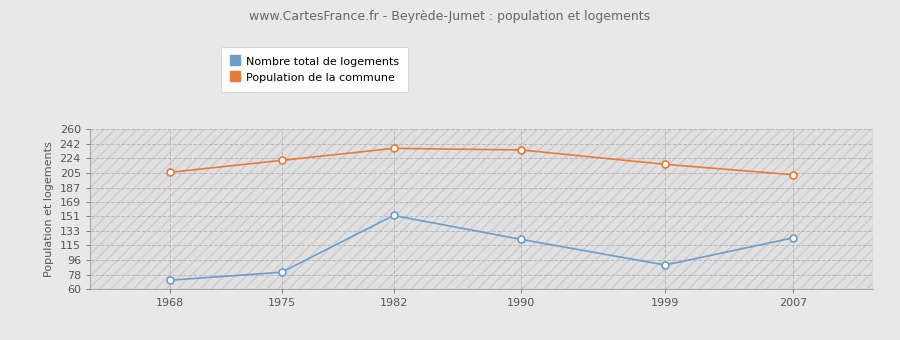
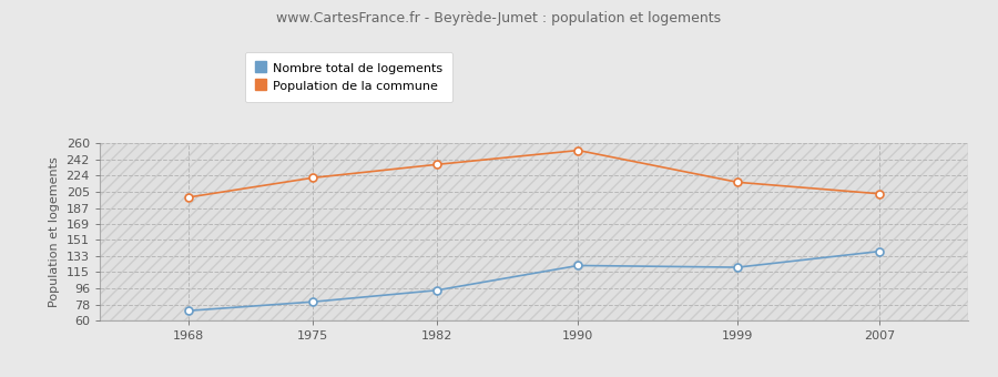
Population de la commune/1968: 206 -> 199
Nombre total de logements/1982: 152 -> 94
Population de la commune/1990: 234 -> 252
Nombre total de logements/1999: 90 -> 120
Nombre total de logements/2007: 124 -> 138
